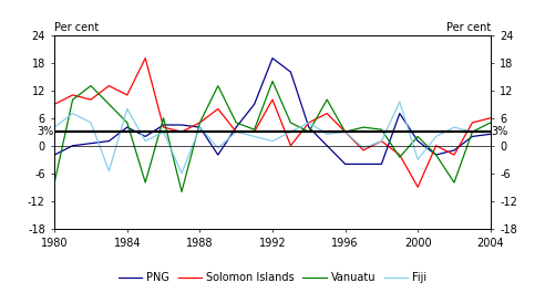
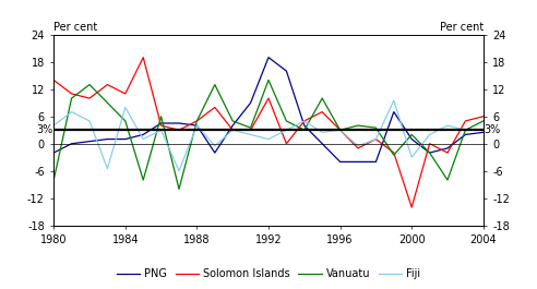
Solomon Islands/1980: 9 -> 14
PNG/1984: 4.0 -> 1.0
Solomon Islands/2000: -9 -> -14
